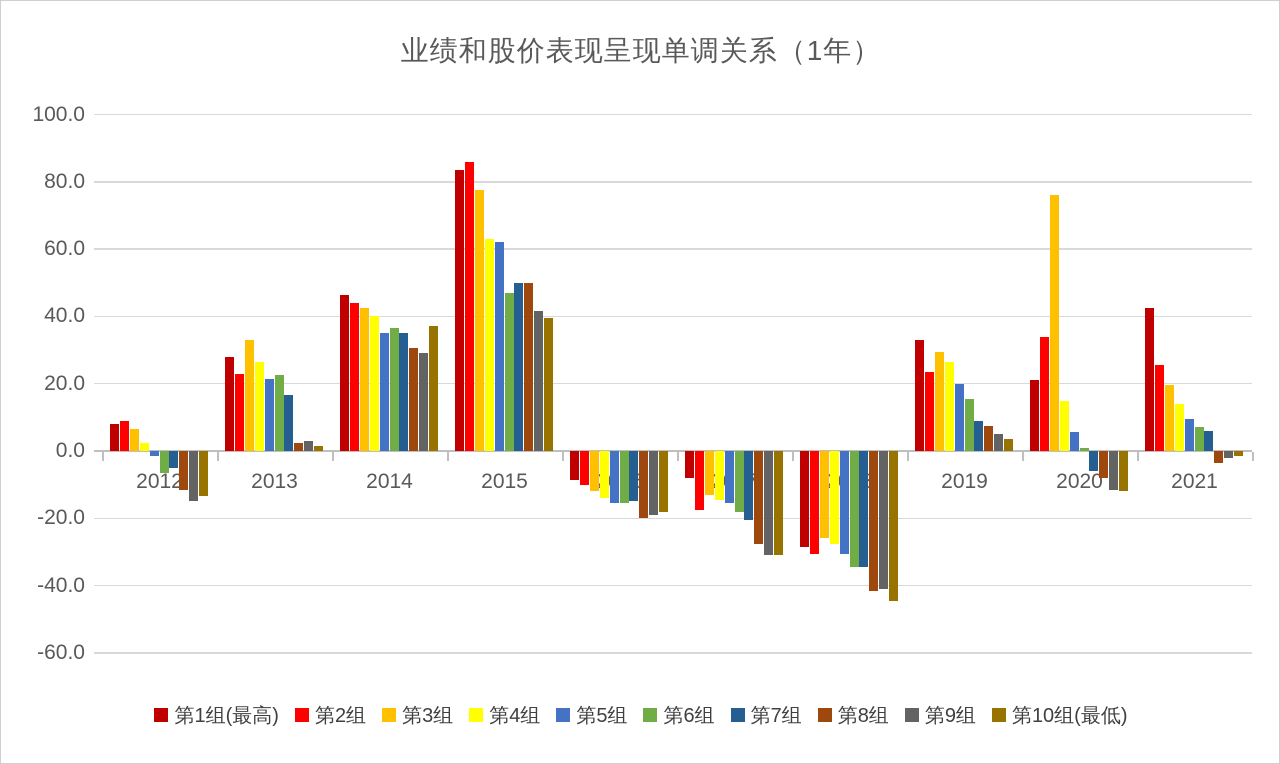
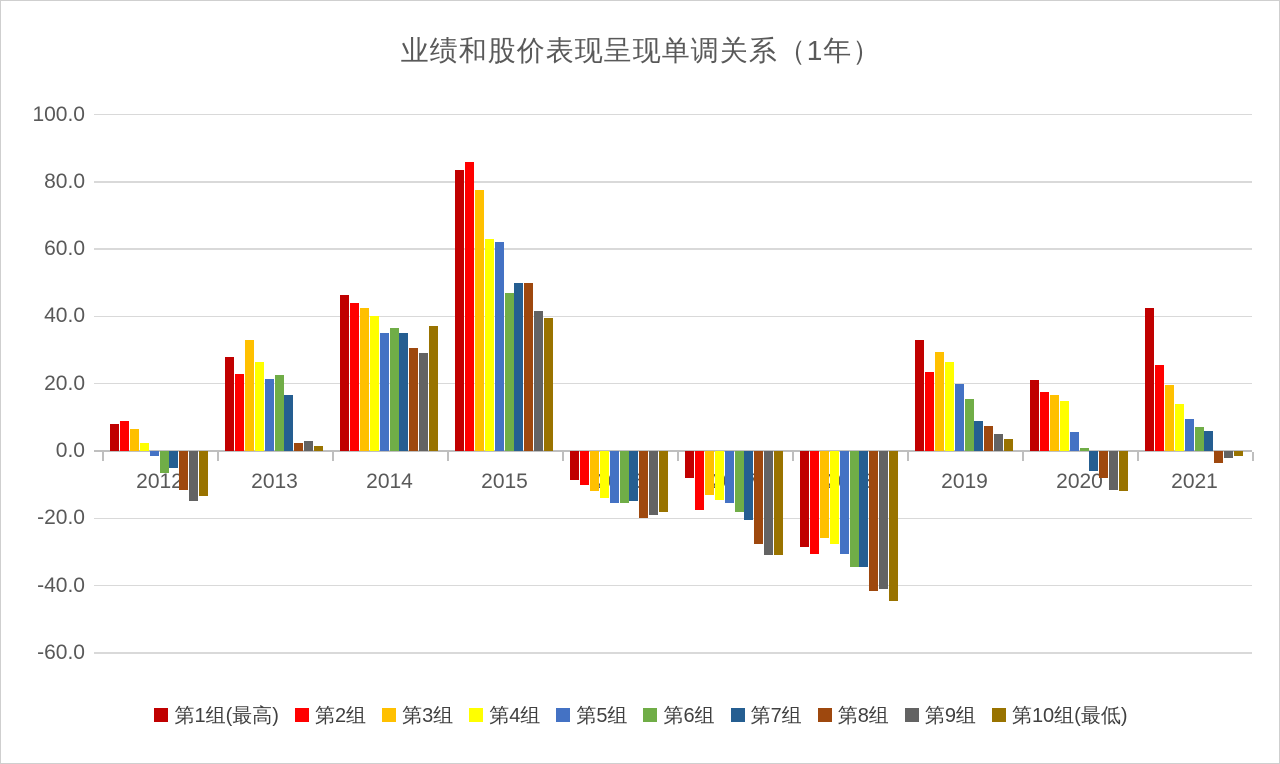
第2组/2020: 34 -> 18
第3组/2020: 76 -> 16
